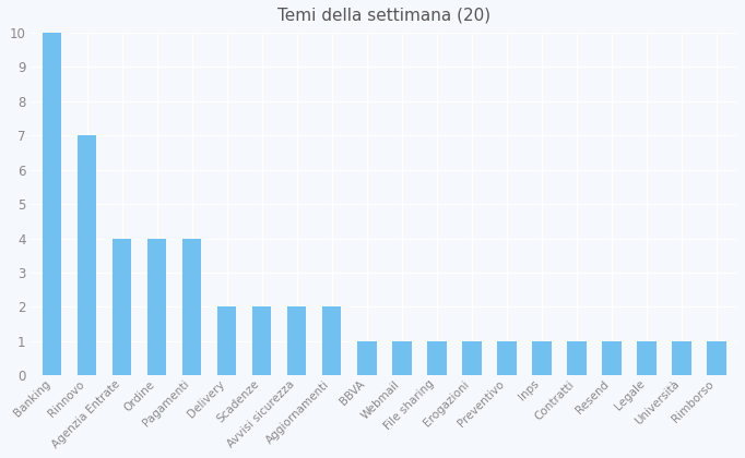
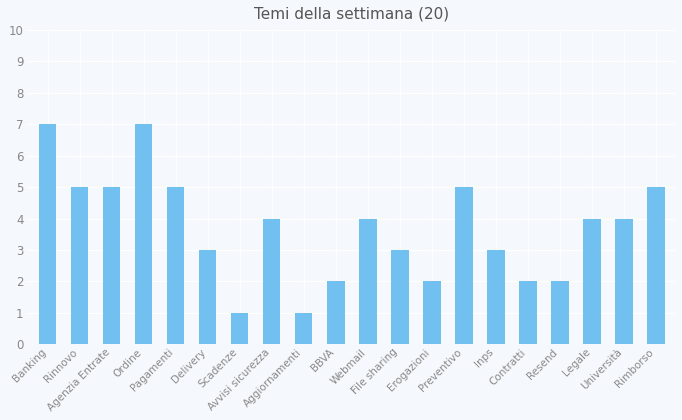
Banking: 10 -> 7
Rinnovo: 7 -> 5
Agenzia Entrate: 4 -> 5
Ordine: 4 -> 7
Pagamenti: 4 -> 5
Delivery: 2 -> 3
Scadenze: 2 -> 1
Avvisi sicurezza: 2 -> 4
Aggiornamenti: 2 -> 1
BBVA: 1 -> 2
Webmail: 1 -> 4
File sharing: 1 -> 3
Erogazioni: 1 -> 2
Preventivo: 1 -> 5
Inps: 1 -> 3
Contratti: 1 -> 2
Resend: 1 -> 2
Legale: 1 -> 4
Università: 1 -> 4
Rimborso: 1 -> 5
